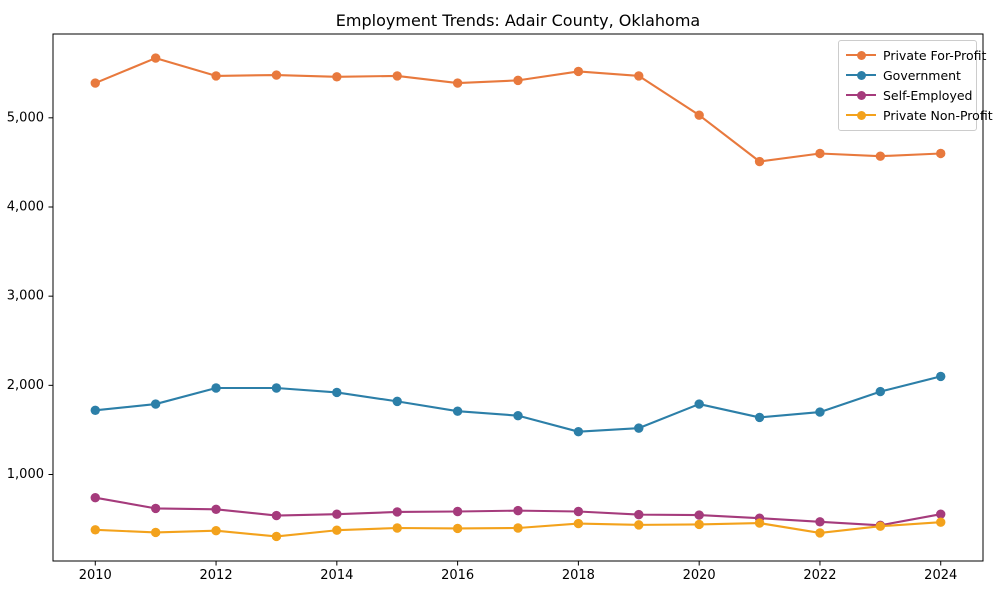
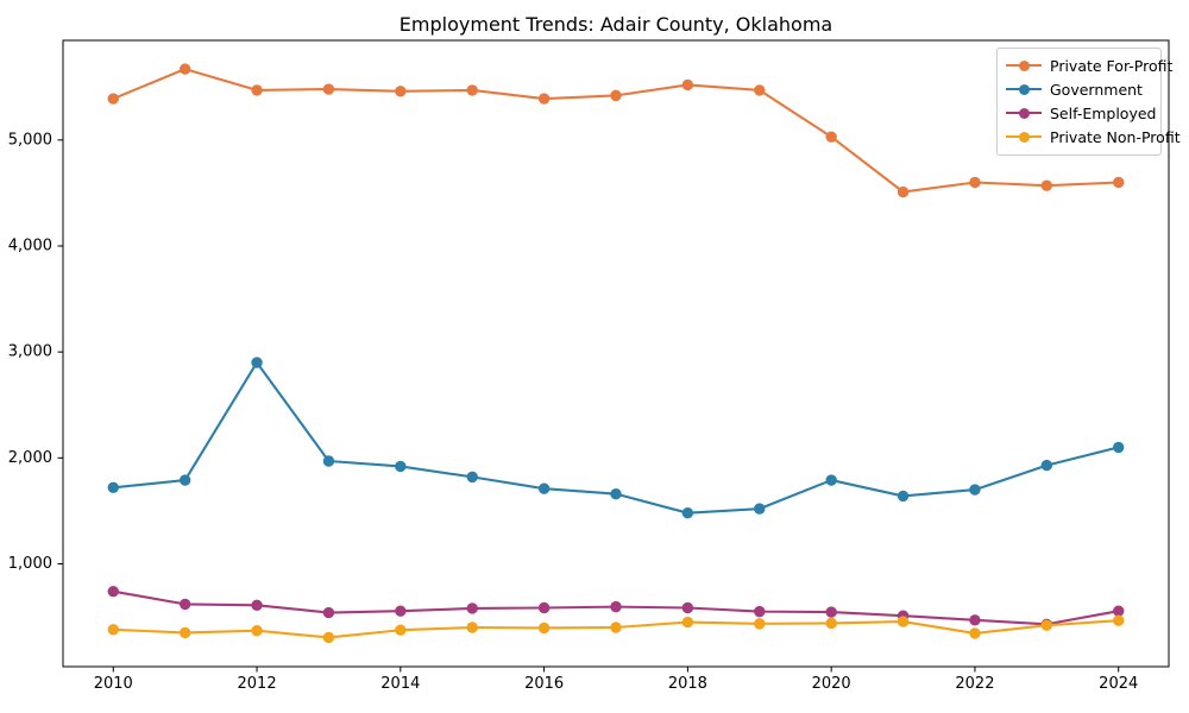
Government/2012: 2000 -> 2900
